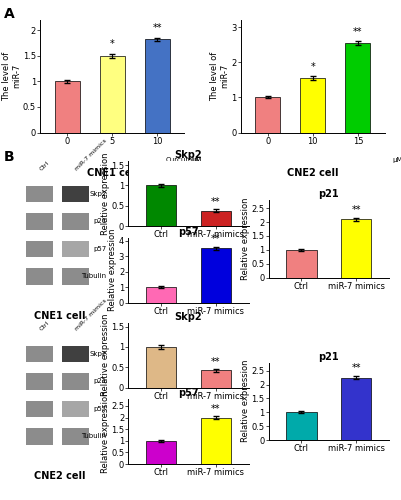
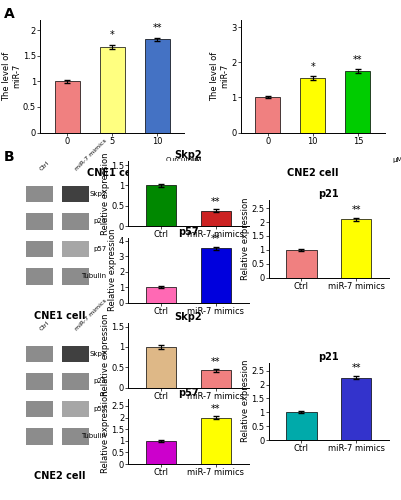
5: 1.50 -> 1.68
15: 2.55 -> 1.75
